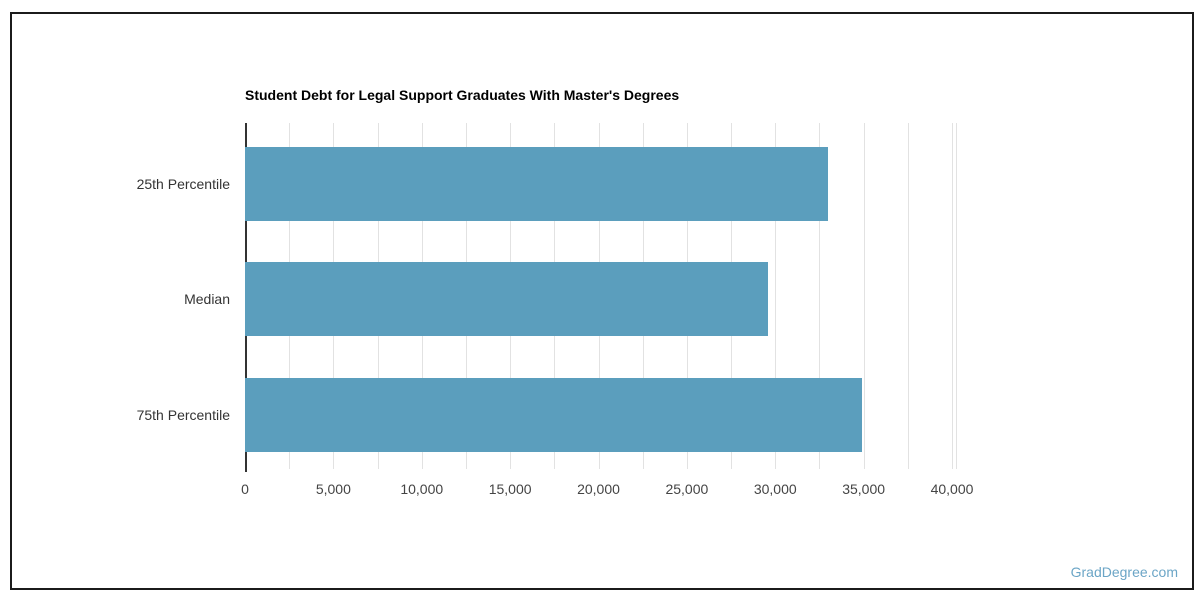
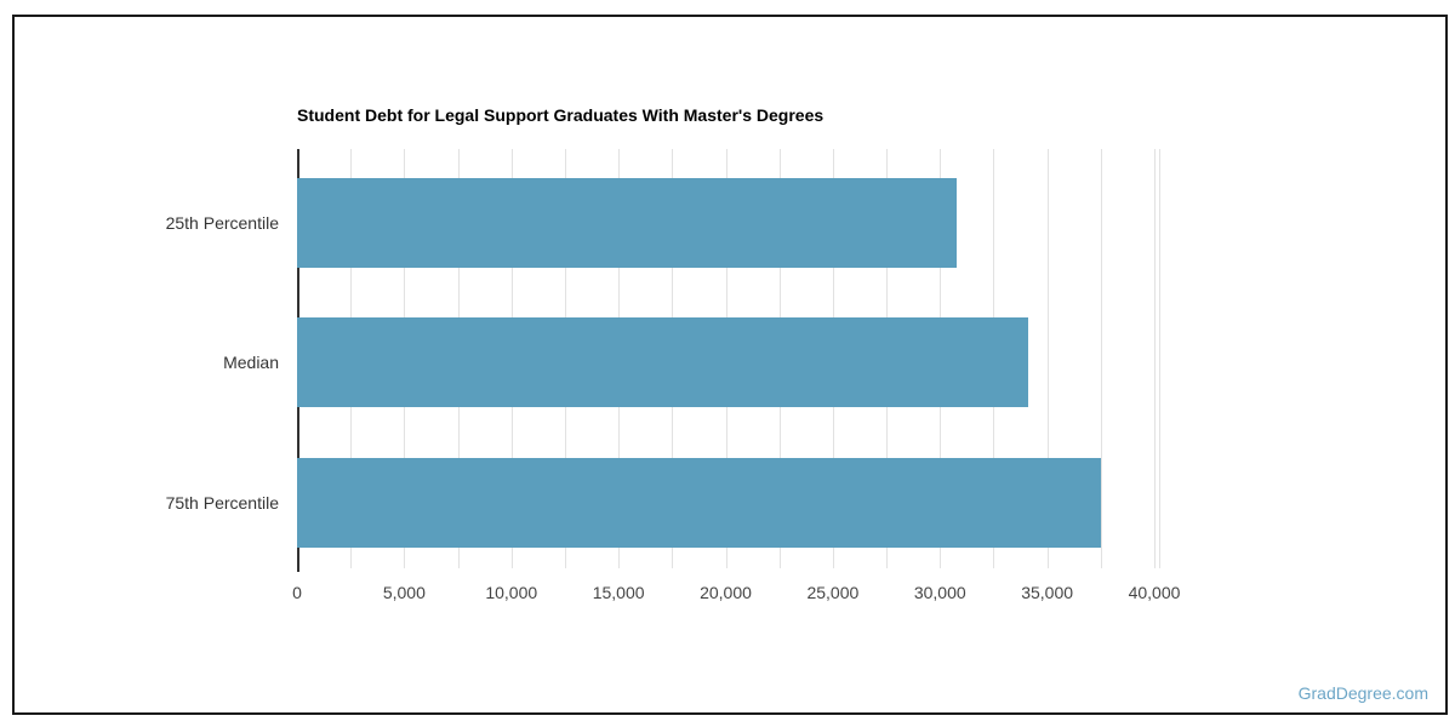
25th Percentile: 33000 -> 30800
Median: 29600 -> 34100
75th Percentile: 34900 -> 37500
